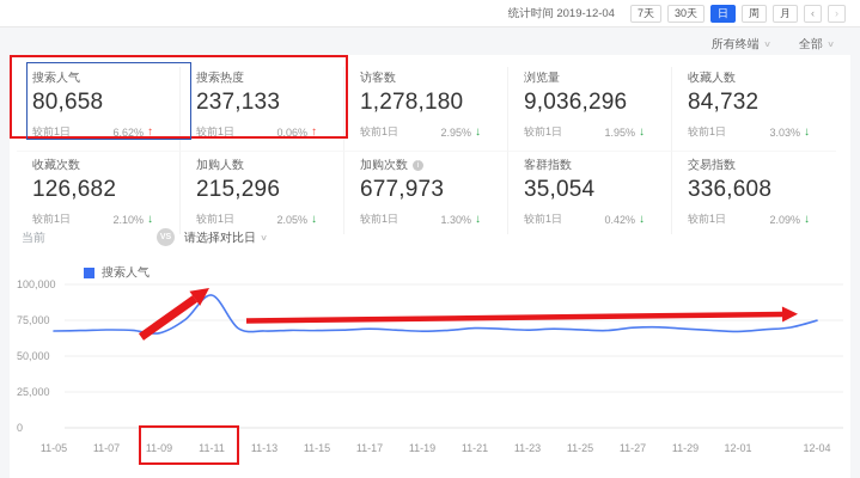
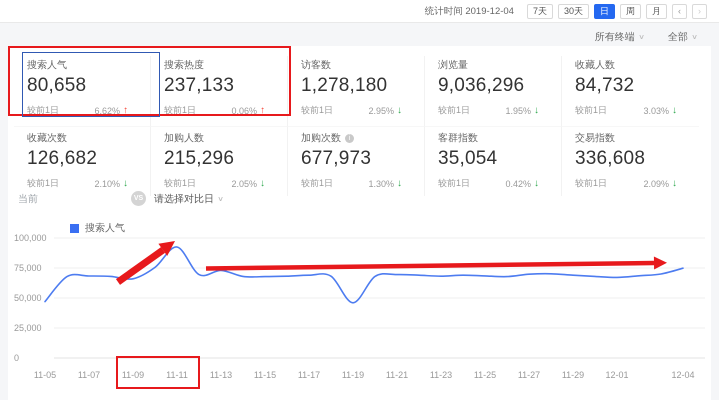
11-05: 68000 -> 47000
11-13: 68000 -> 73000
11-19: 67000 -> 46000
